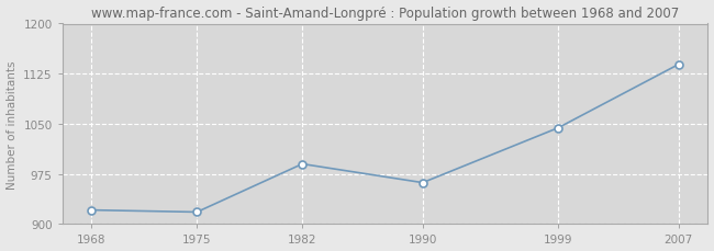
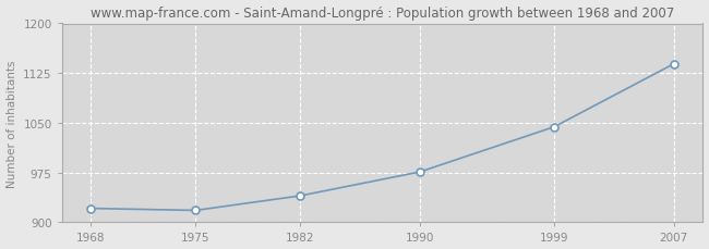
1982: 990 -> 940
1990: 962 -> 976
